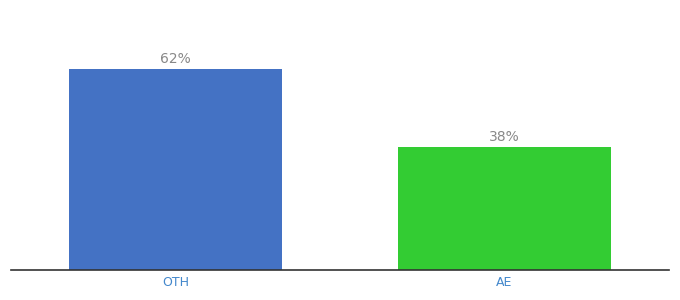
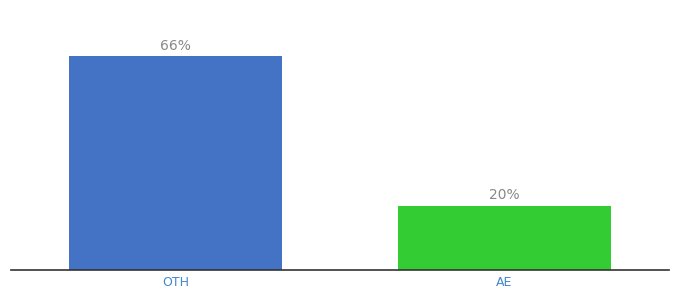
OTH: 62% -> 66%
AE: 38% -> 20%
